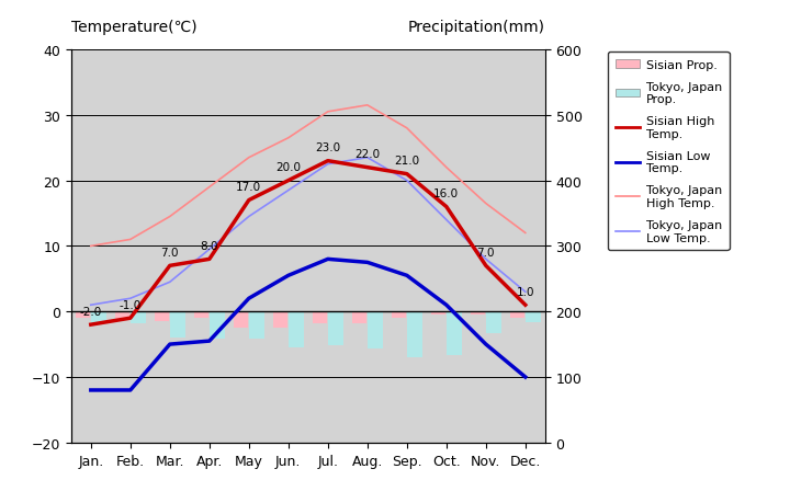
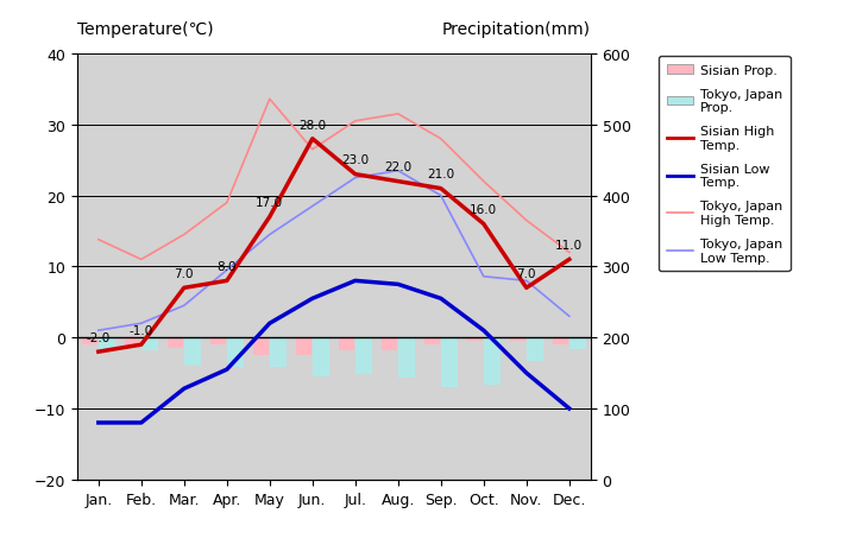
Tokyo, Japan High Temp./Jan.: 10.0 -> 13.8
Sisian Low Temp./Mar.: -5.0 -> -7.2
Tokyo, Japan High Temp./May: 23.5 -> 33.6
Sisian High Temp./Jun.: 20.0 -> 28.0
Tokyo, Japan Low Temp./Oct.: 14.0 -> 8.6
Sisian High Temp./Dec.: 1.0 -> 11.0
